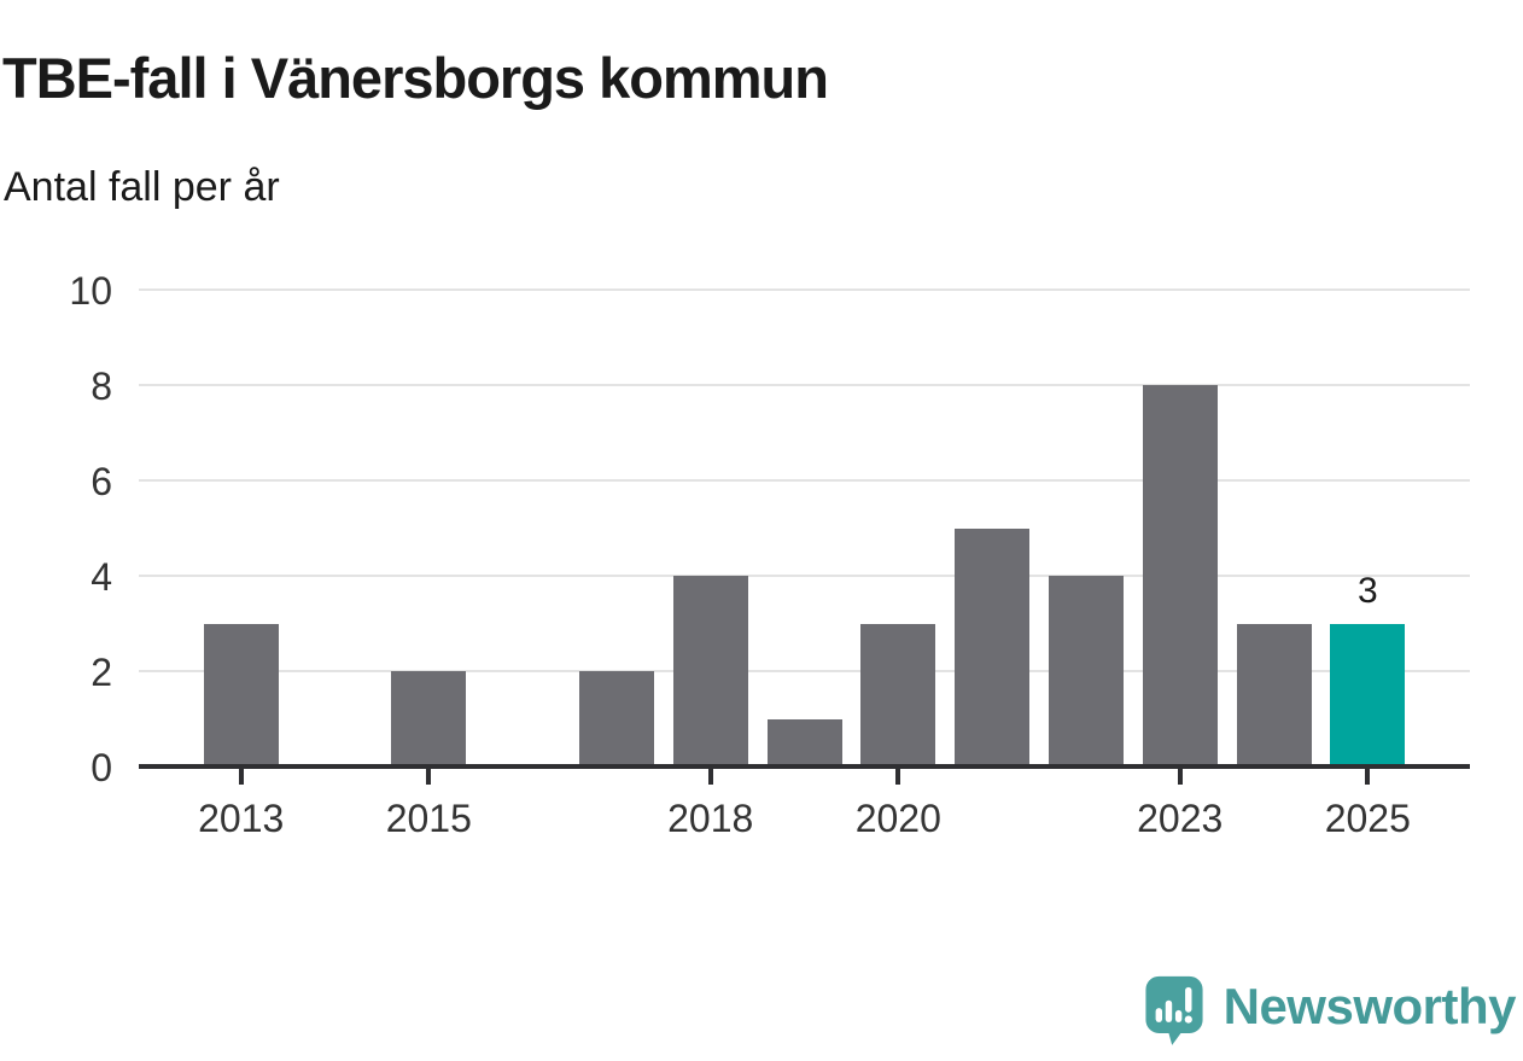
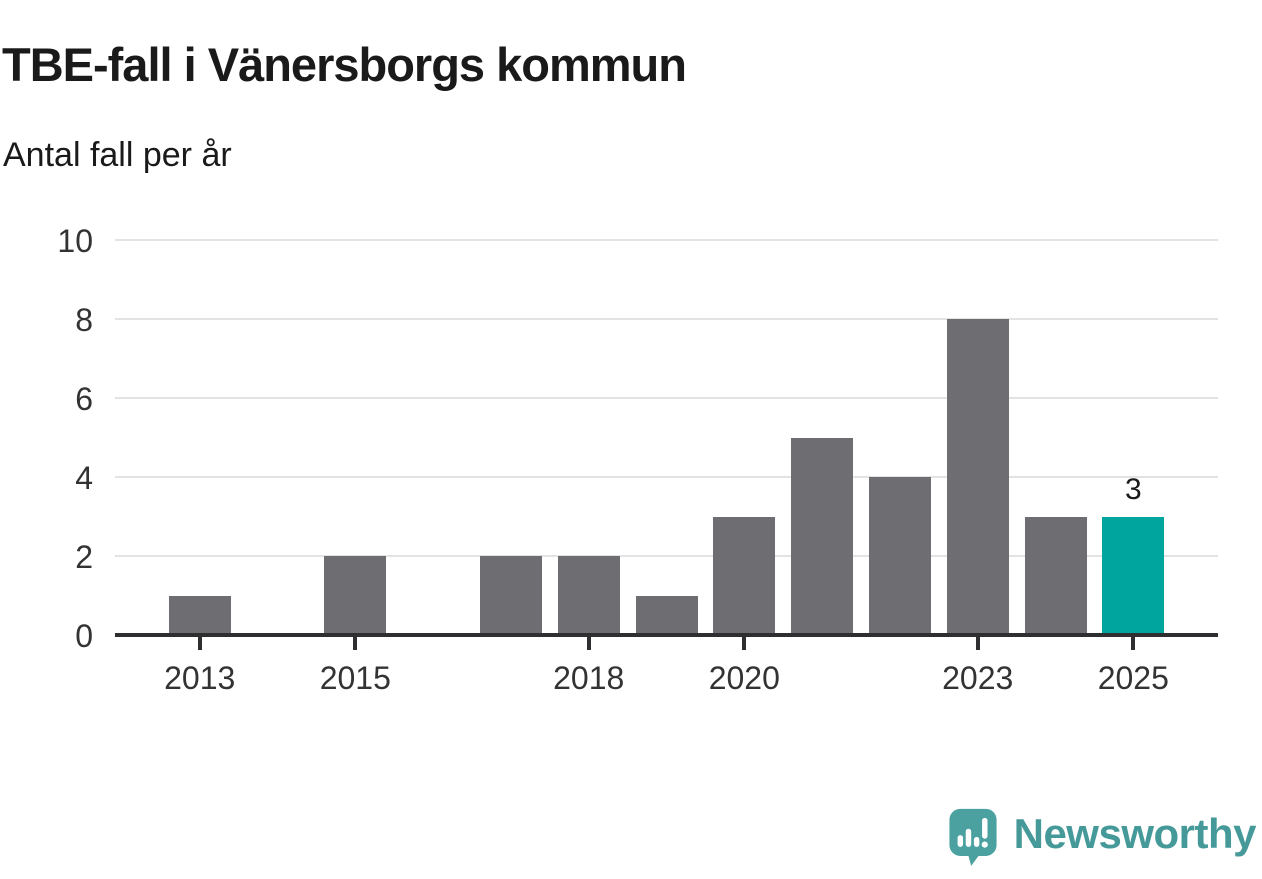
2013: 3 -> 1
2018: 4 -> 2
